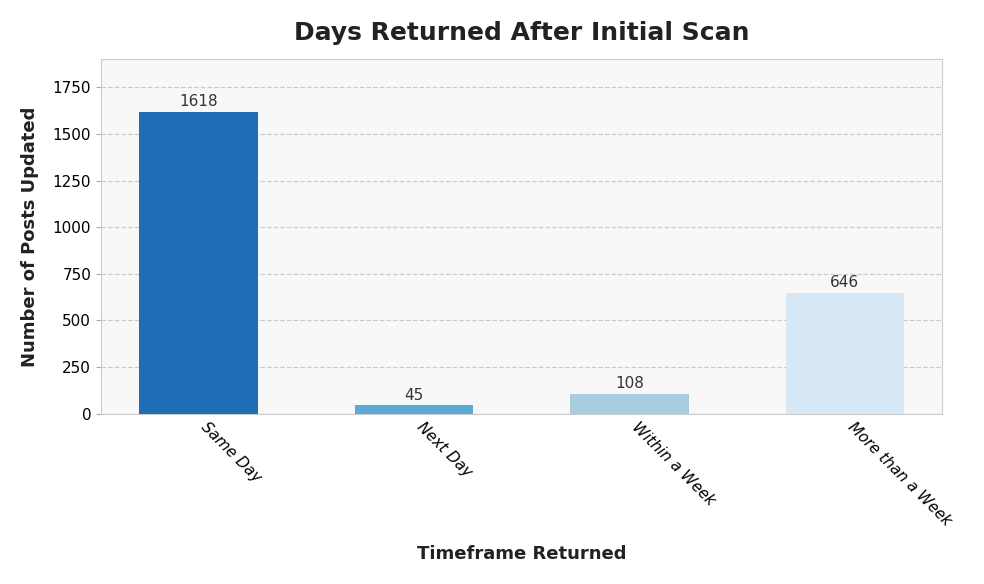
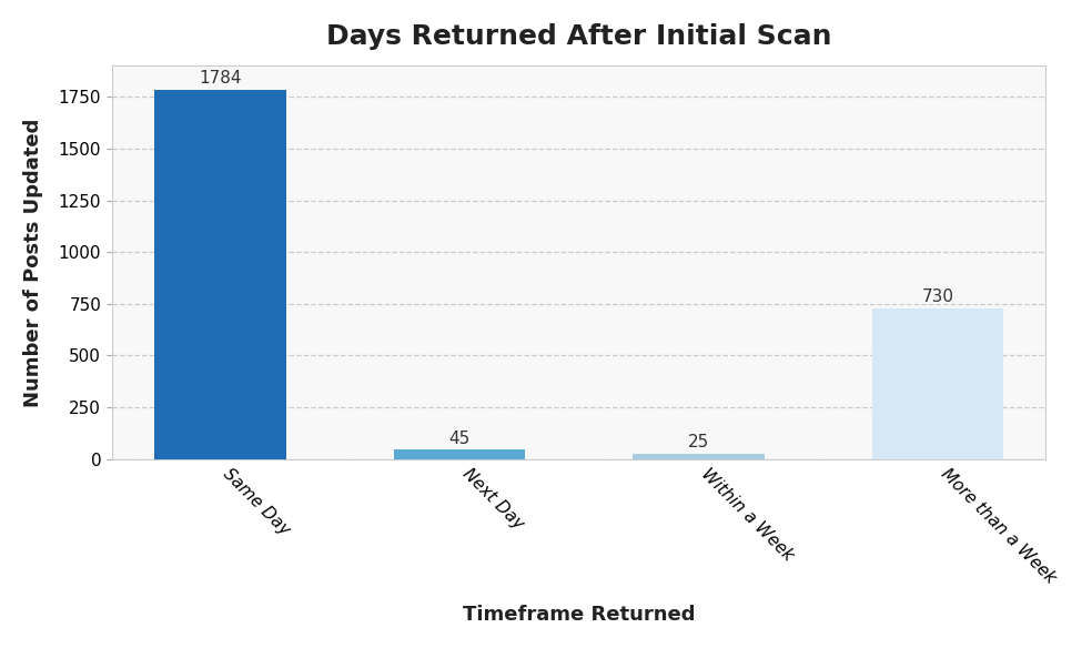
Same Day: 1618 -> 1784
Within a Week: 108 -> 25
More than a Week: 646 -> 730
